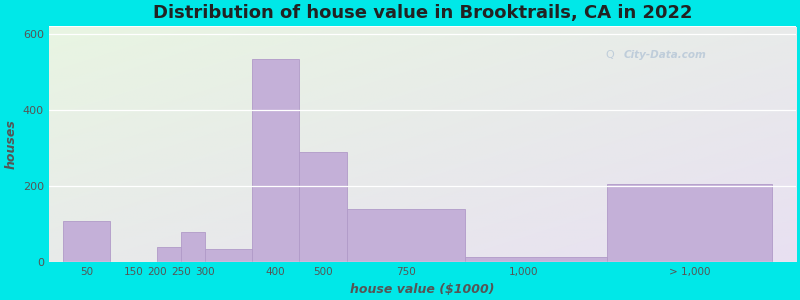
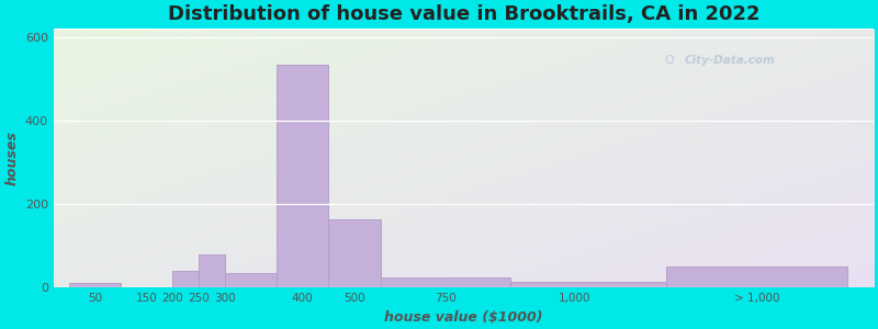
50: 110 -> 12
500: 290 -> 165
750: 140 -> 25
> 1,000: 205 -> 50
